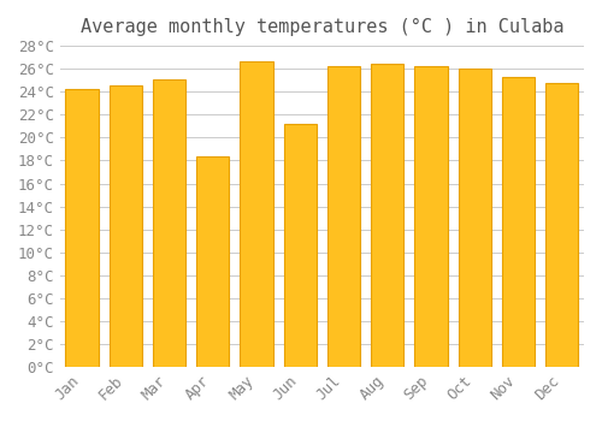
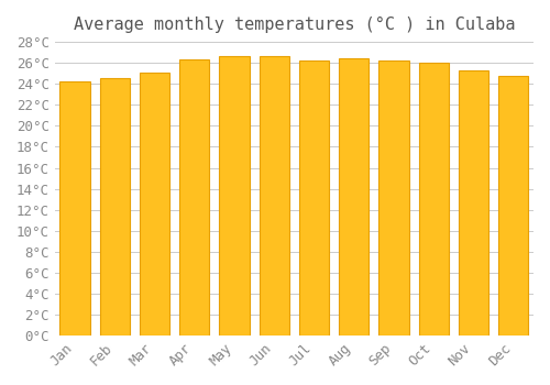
Apr: 18.4°C -> 26.3°C
Jun: 21.2°C -> 26.6°C
